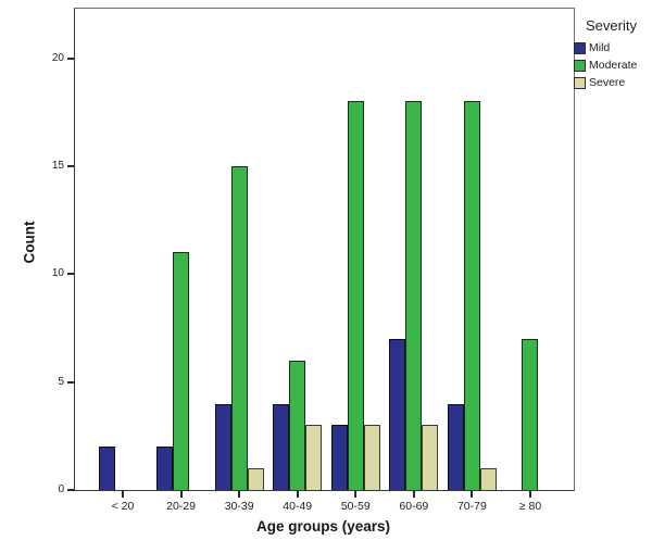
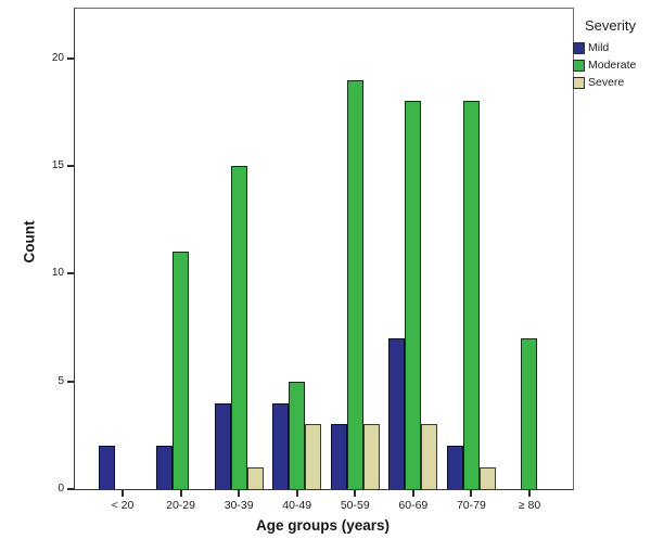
Moderate/40-49: 6 -> 5
Moderate/50-59: 18 -> 19
Mild/70-79: 4 -> 2
